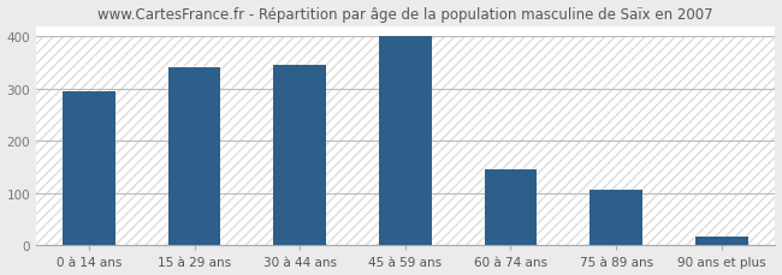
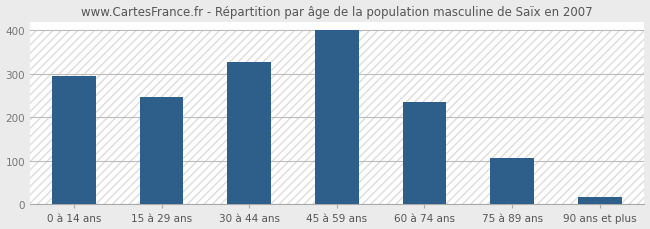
15 à 29 ans: 340 -> 246
30 à 44 ans: 345 -> 328
60 à 74 ans: 145 -> 235
